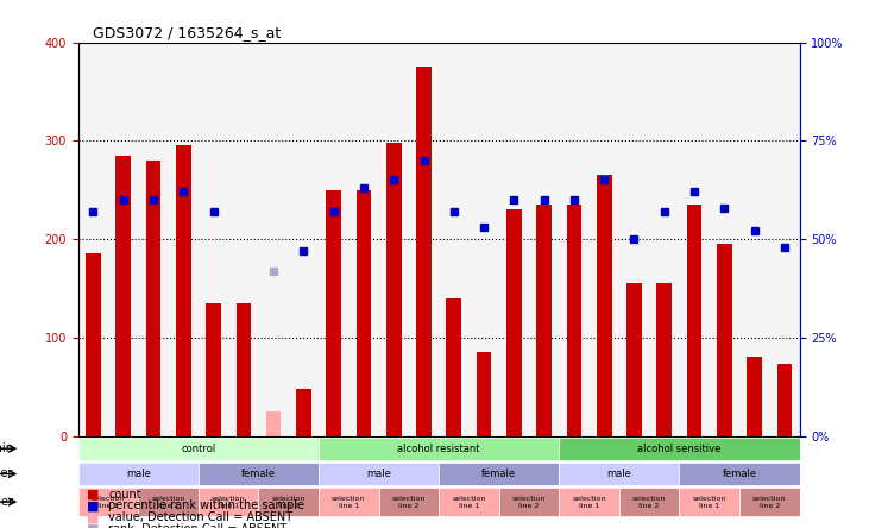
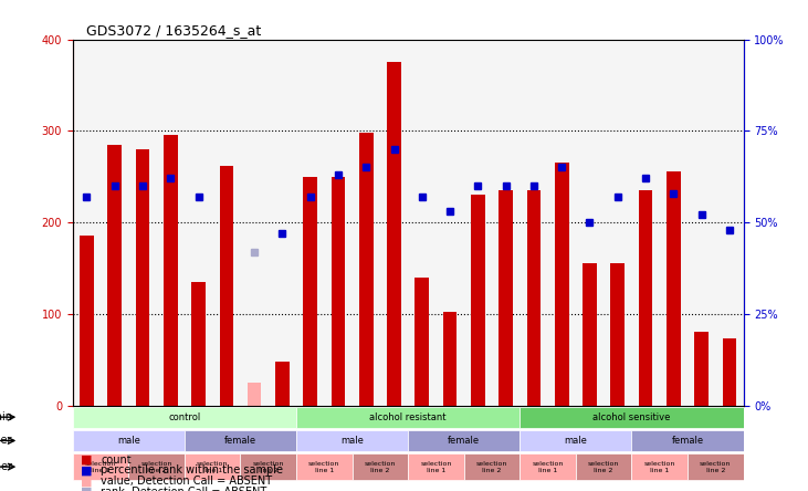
GSM183856: 135 -> 262
GSM183989: 85 -> 102
GSM183886: 195 -> 256
